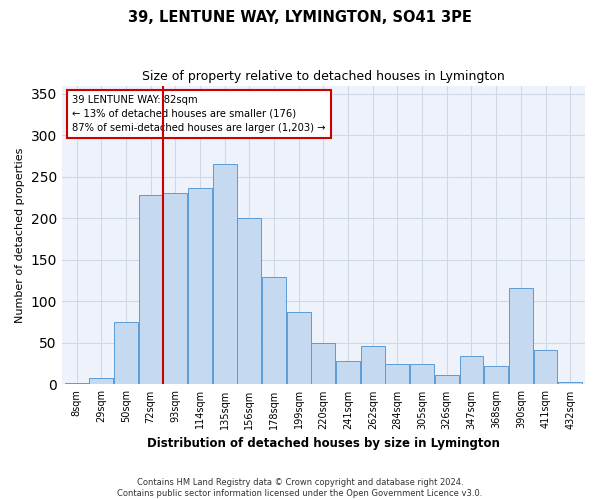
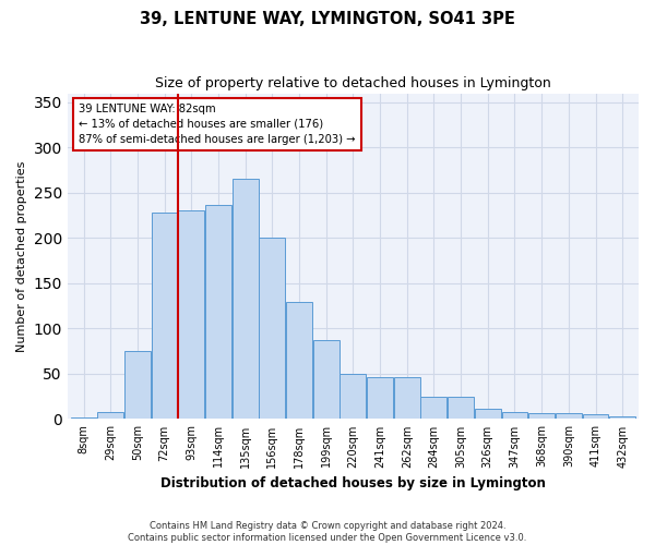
241sqm: 28 -> 46
347sqm: 34 -> 8
368sqm: 22 -> 6
390sqm: 116 -> 6
411sqm: 42 -> 5
